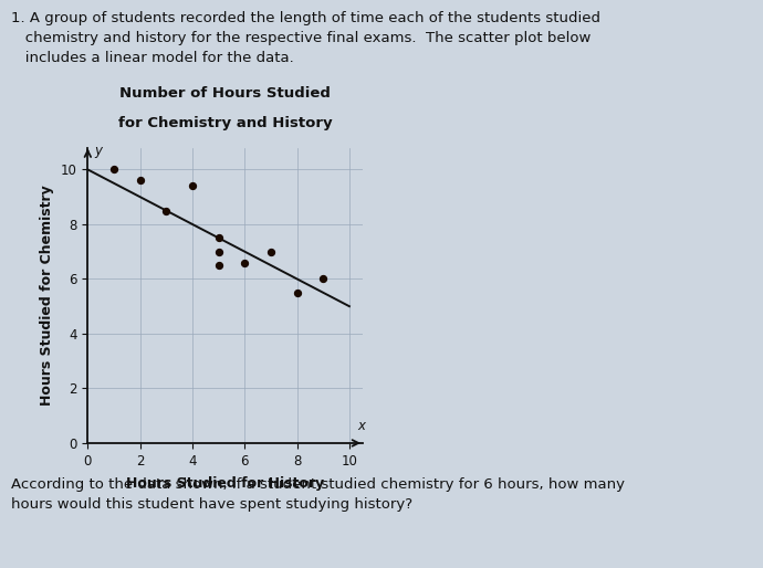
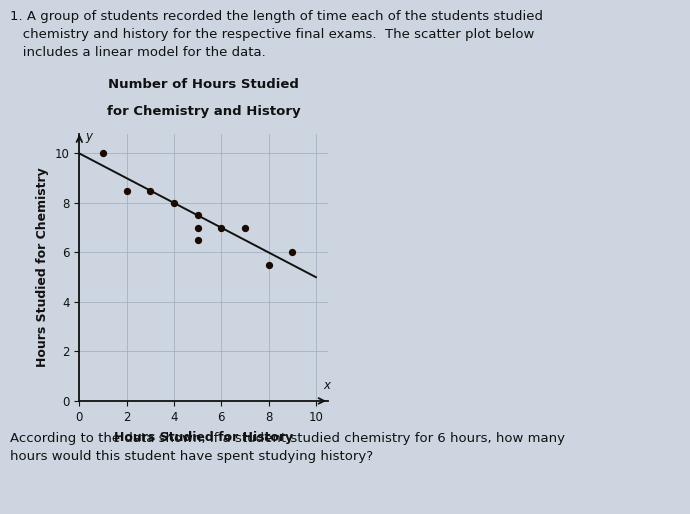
2: 9.6 -> 8.5
4: 9.4 -> 8.0
6: 6.6 -> 7.0
